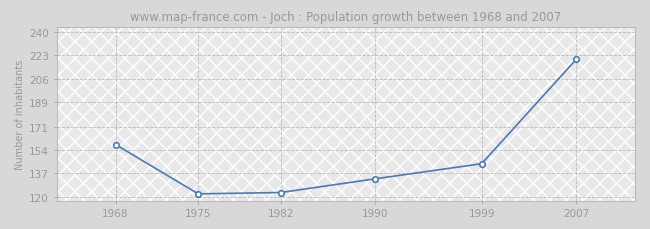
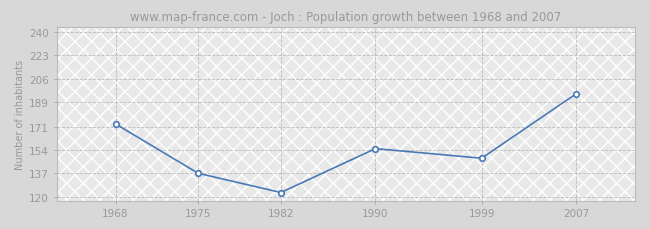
1968: 158 -> 173
1975: 122 -> 137
1990: 133 -> 155
1999: 144 -> 148
2007: 220 -> 195
